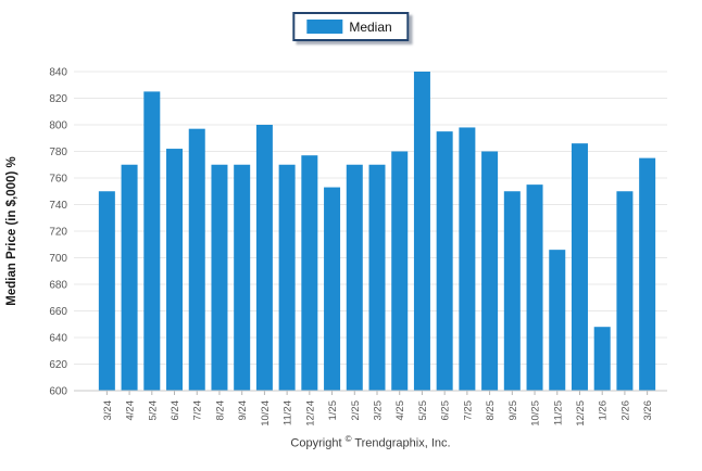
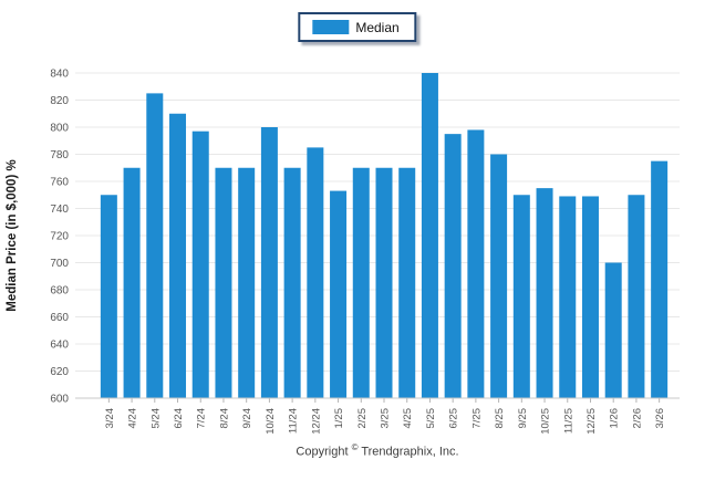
6/24: 782 -> 810
12/24: 777 -> 785
4/25: 780 -> 770
11/25: 706 -> 749
12/25: 786 -> 749
1/26: 648 -> 700
